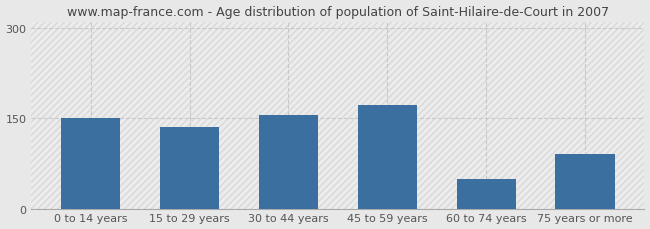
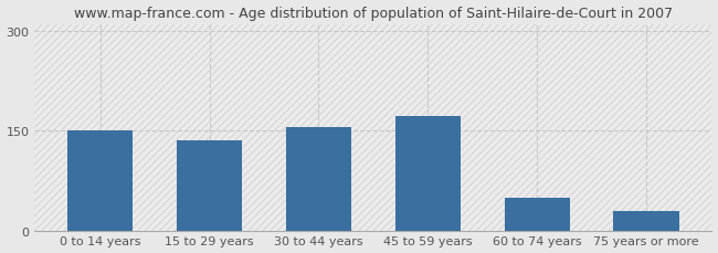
75 years or more: 92 -> 30
